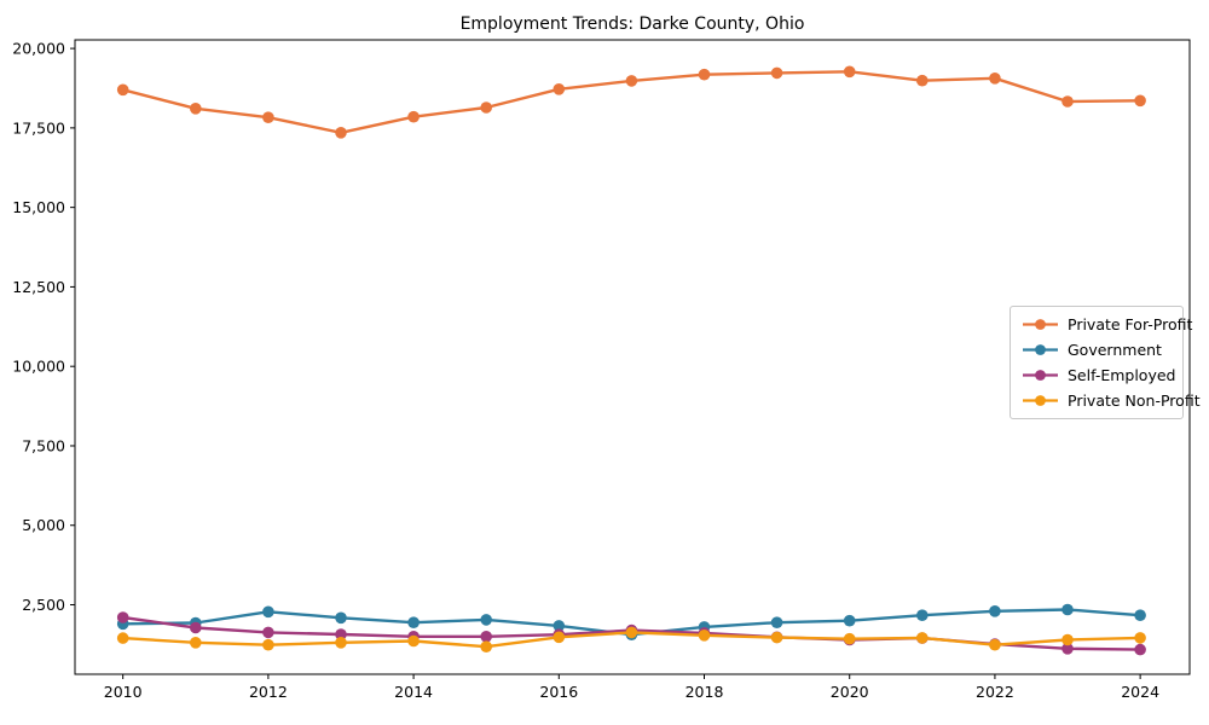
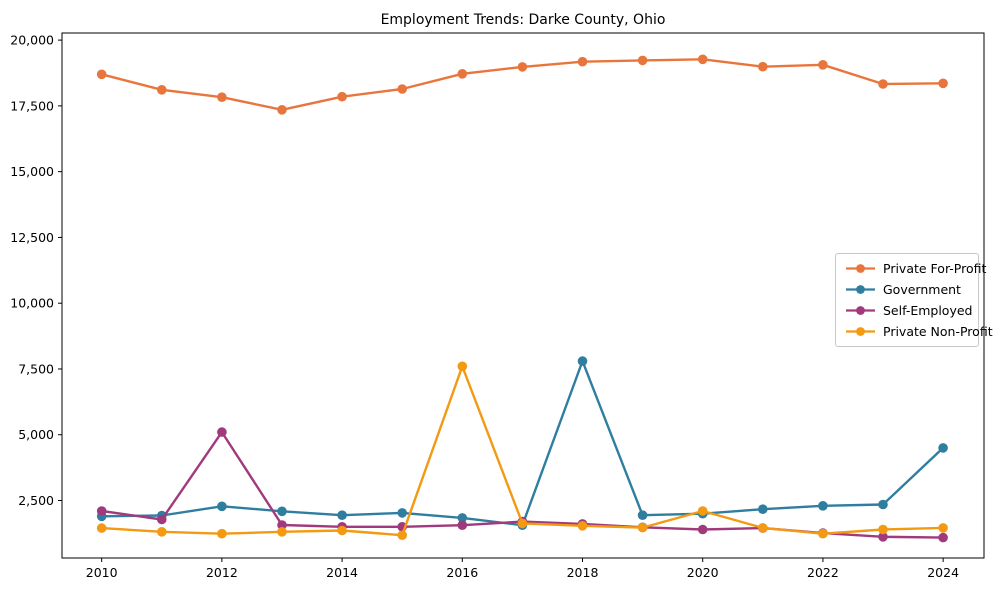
Self-Employed/2012: 1600 -> 5100
Private Non-Profit/2016: 1500 -> 7600
Government/2018: 1800 -> 7800
Private Non-Profit/2020: 1400 -> 2100
Government/2024: 2200 -> 4500
